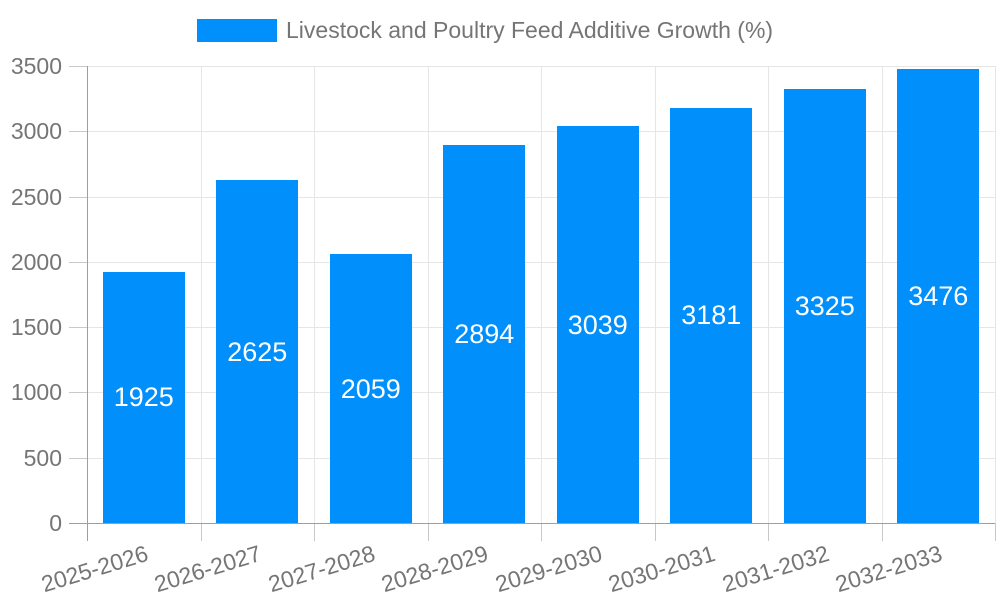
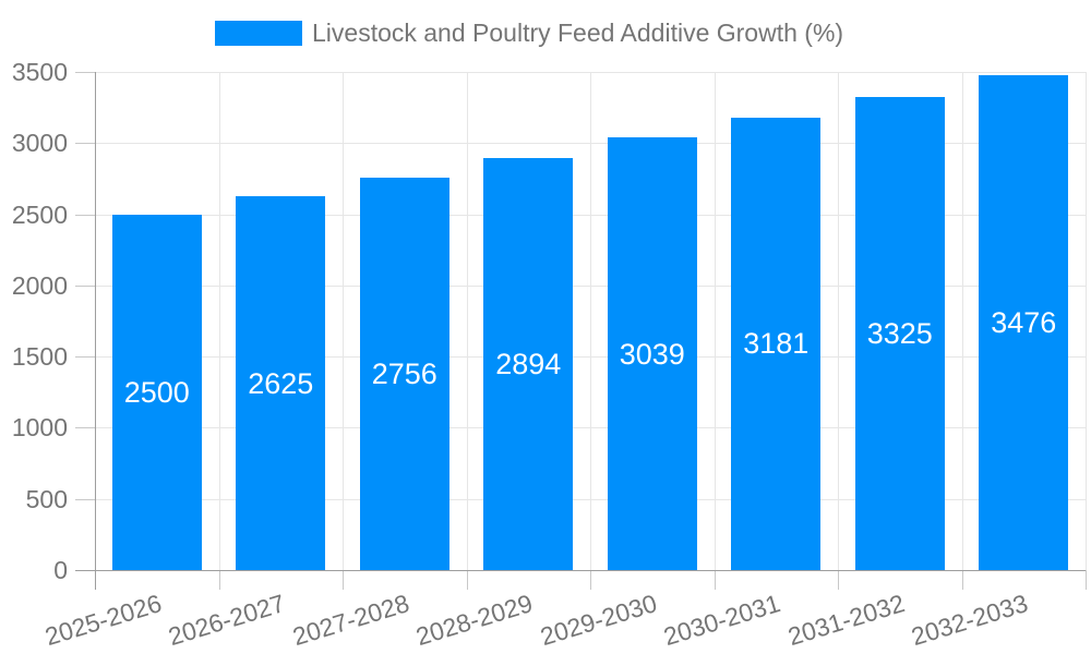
2025-2026: 1925 -> 2500
2027-2028: 2059 -> 2756
